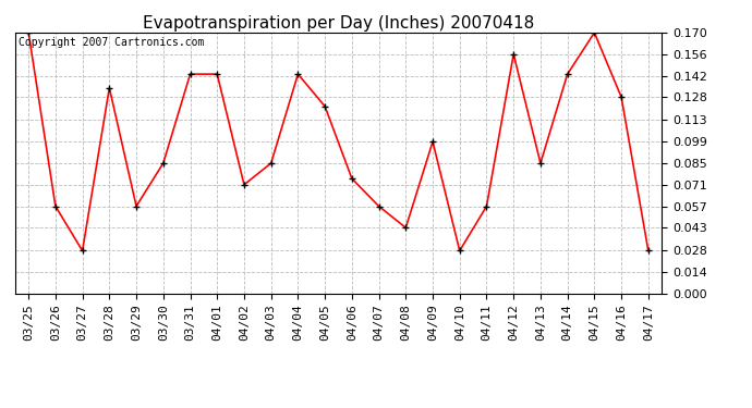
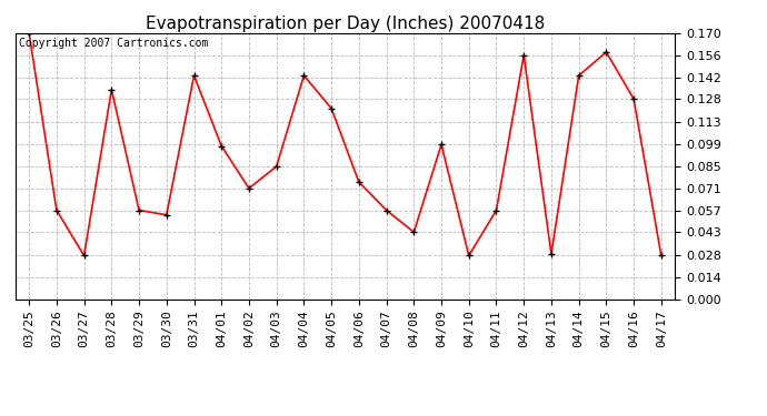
03/30: 0.085 -> 0.054
04/01: 0.143 -> 0.098
04/13: 0.085 -> 0.029
04/15: 0.170 -> 0.158
